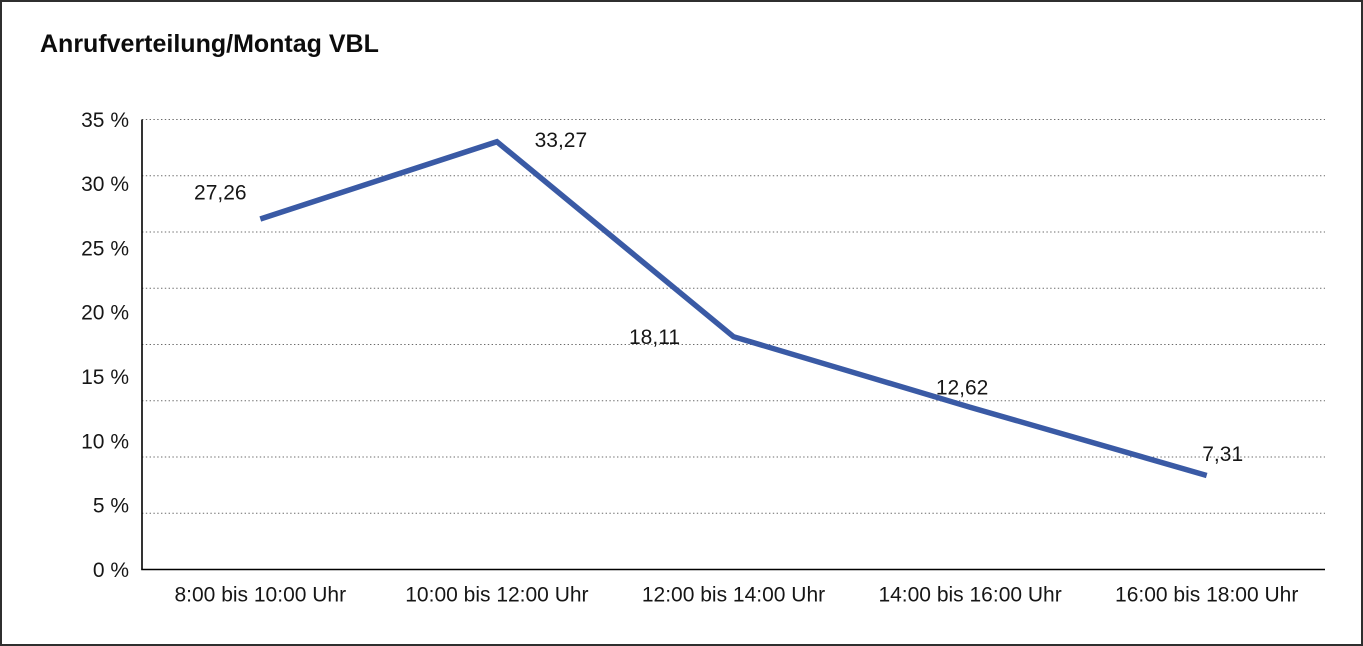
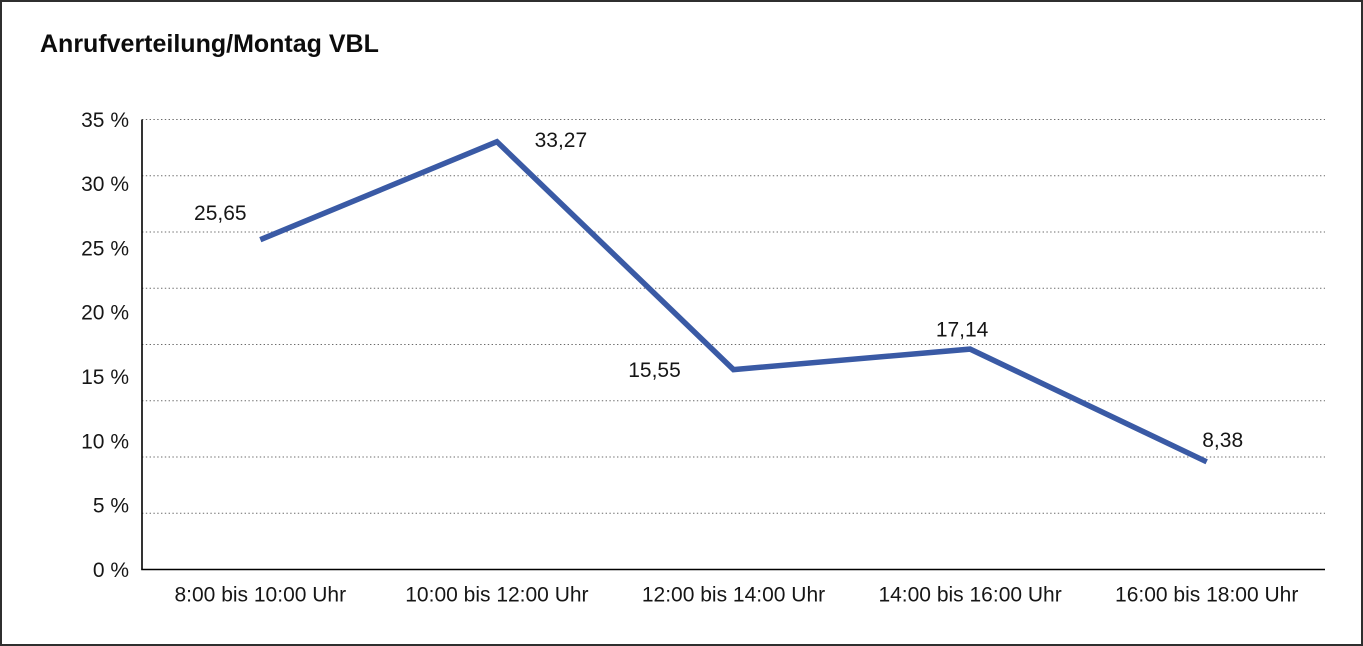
8:00 bis 10:00 Uhr: 27,26 -> 25,65
12:00 bis 14:00 Uhr: 18,11 -> 15,55
14:00 bis 16:00 Uhr: 12,62 -> 17,14
16:00 bis 18:00 Uhr: 7,31 -> 8,38
